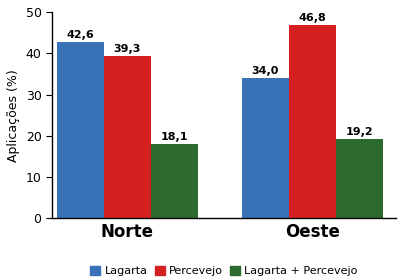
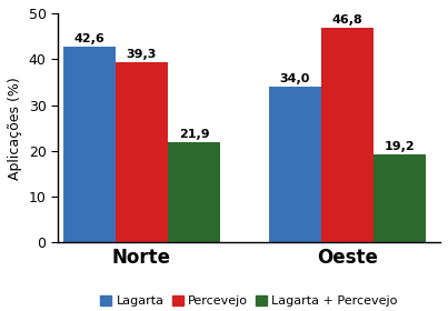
Lagarta + Percevejo/Norte: 18,1 -> 21,9
